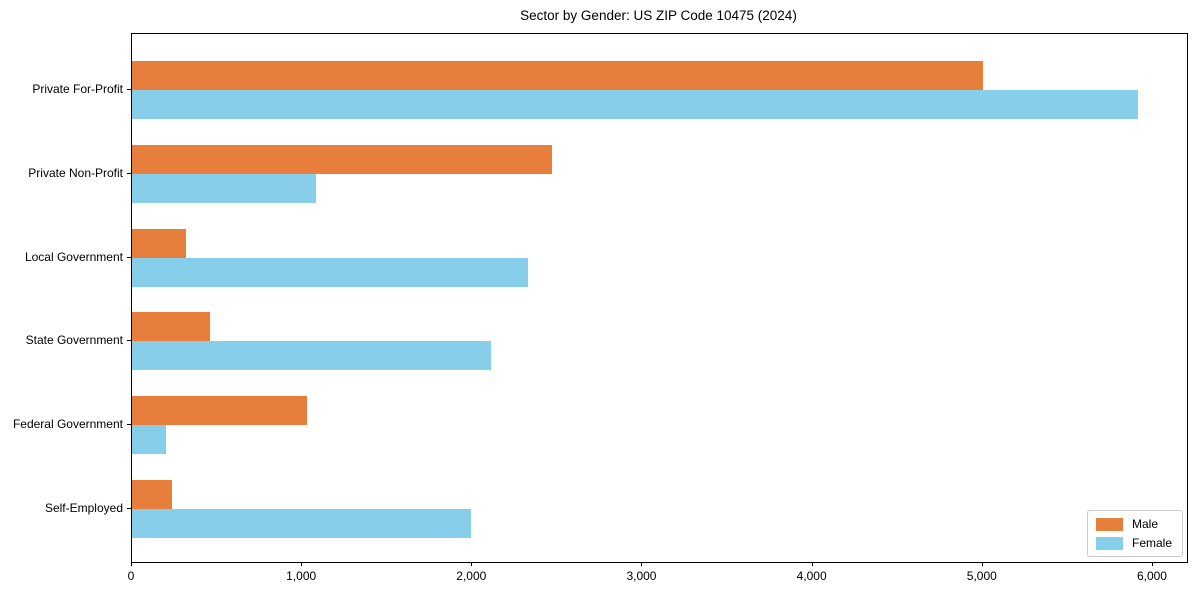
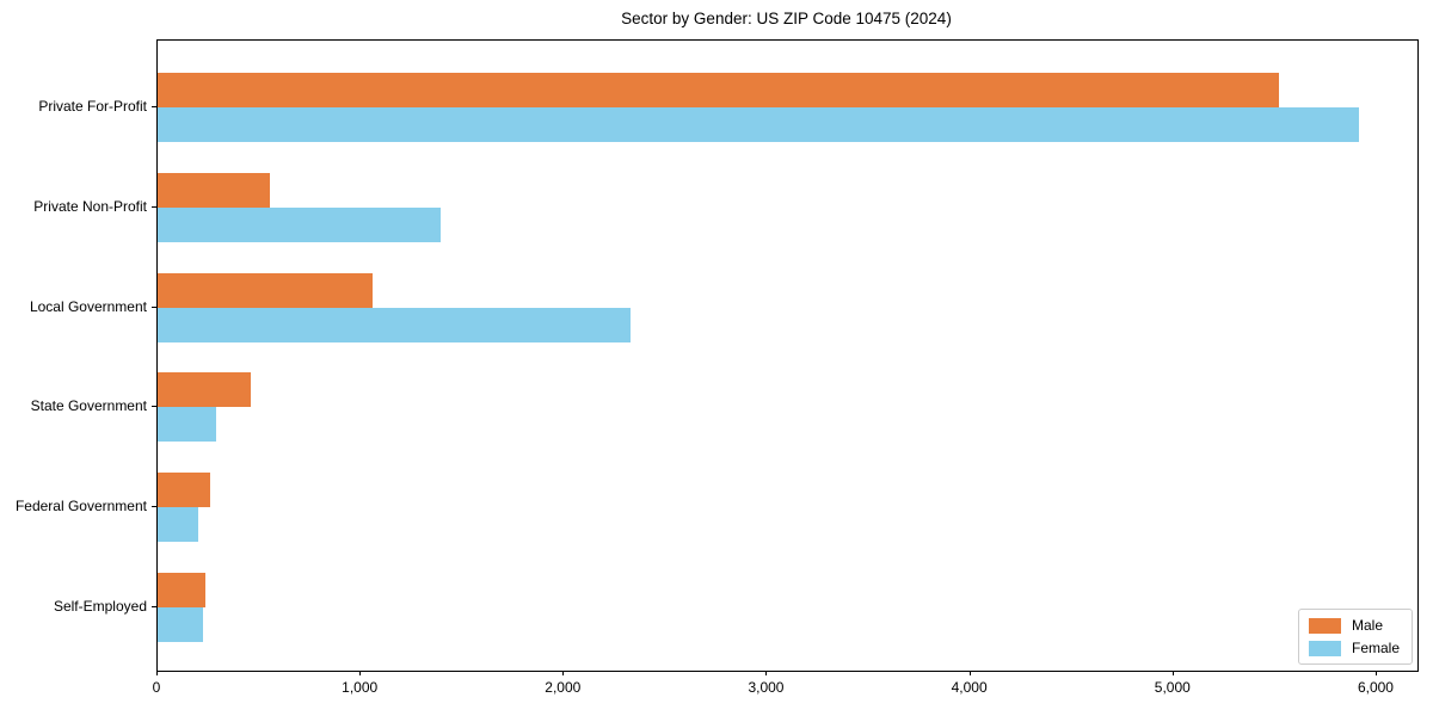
Male/Private For-Profit: 5000 -> 5520
Male/Private Non-Profit: 2470 -> 560
Female/Private Non-Profit: 1080 -> 1390
Male/Local Government: 320 -> 1060
Female/State Government: 2110 -> 290
Male/Federal Government: 1030 -> 260
Female/Self-Employed: 1990 -> 220
